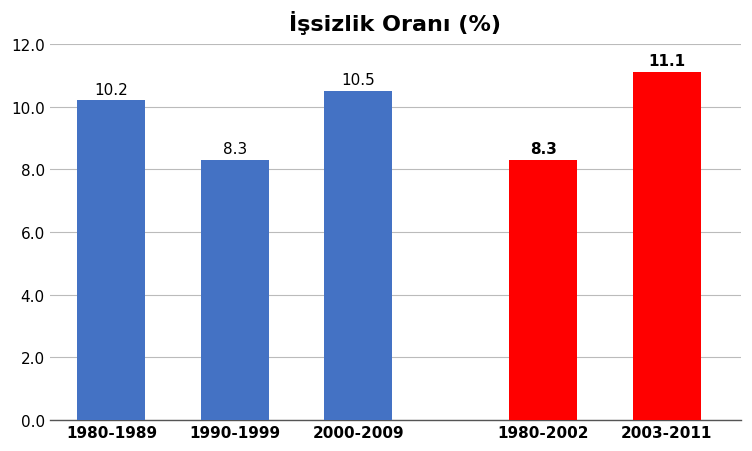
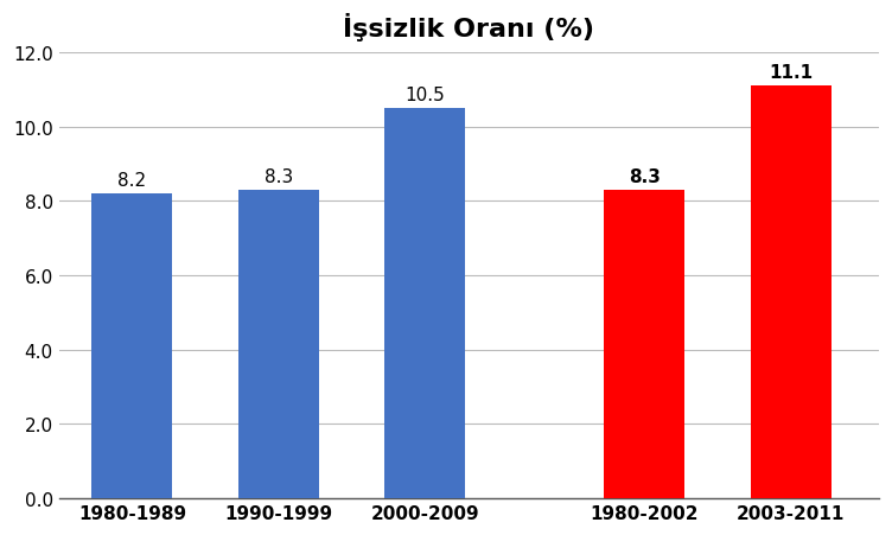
1980-1989: 10.2 -> 8.2
